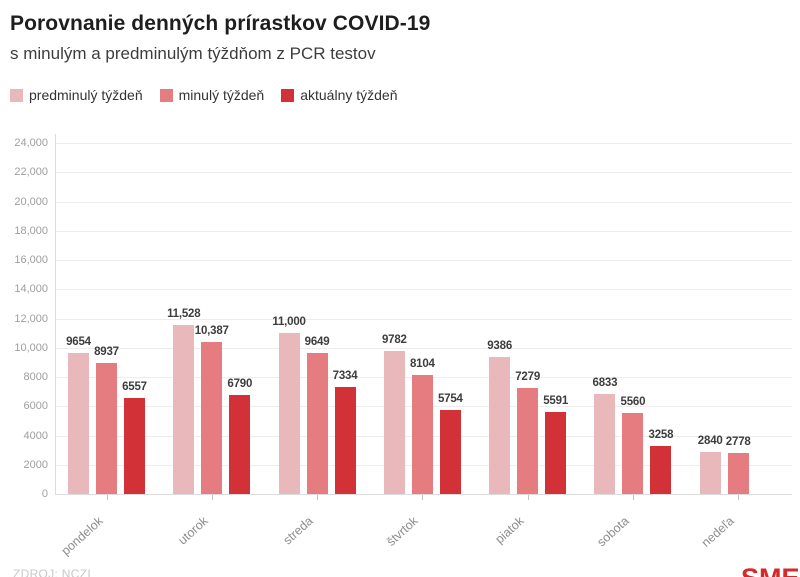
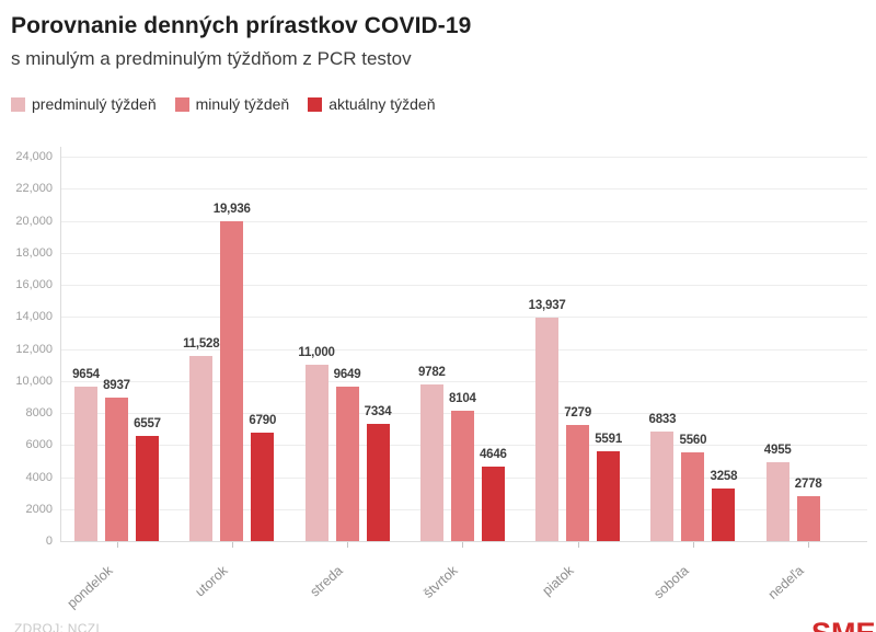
minulý týždeň/utorok: 10,387 -> 19,936
aktuálny týždeň/štvrtok: 5754 -> 4646
predminulý týždeň/piatok: 9386 -> 13,937
predminulý týždeň/nedeľa: 2840 -> 4955
